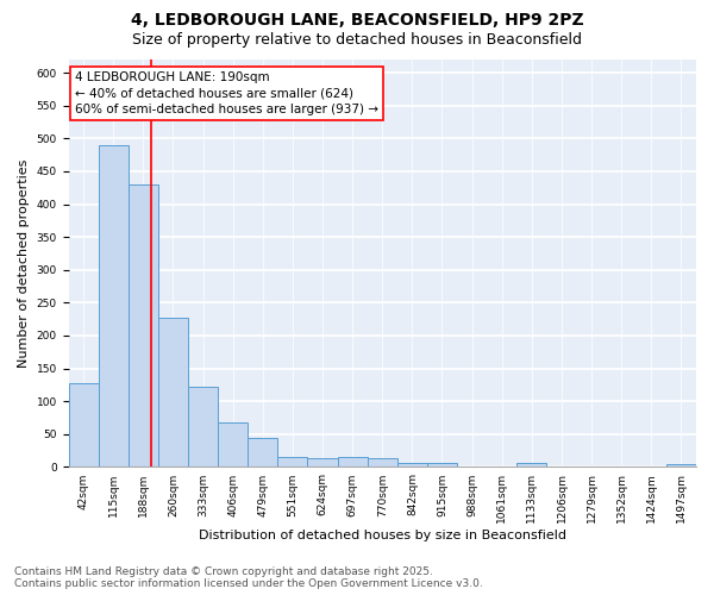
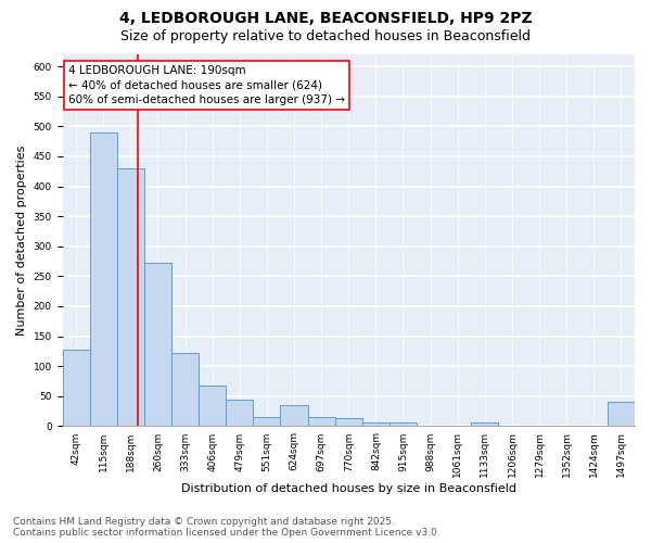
260sqm: 228 -> 272
624sqm: 13 -> 36
1497sqm: 5 -> 40
